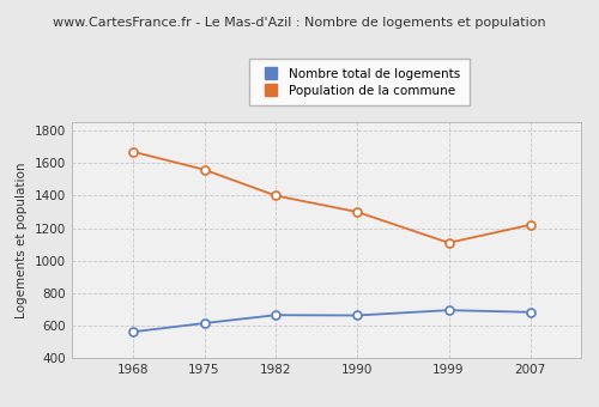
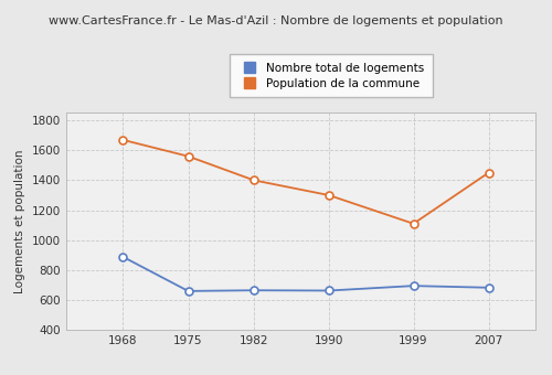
Nombre total de logements/1968: 560 -> 890
Nombre total de logements/1975: 620 -> 660
Population de la commune/2007: 1220 -> 1450
